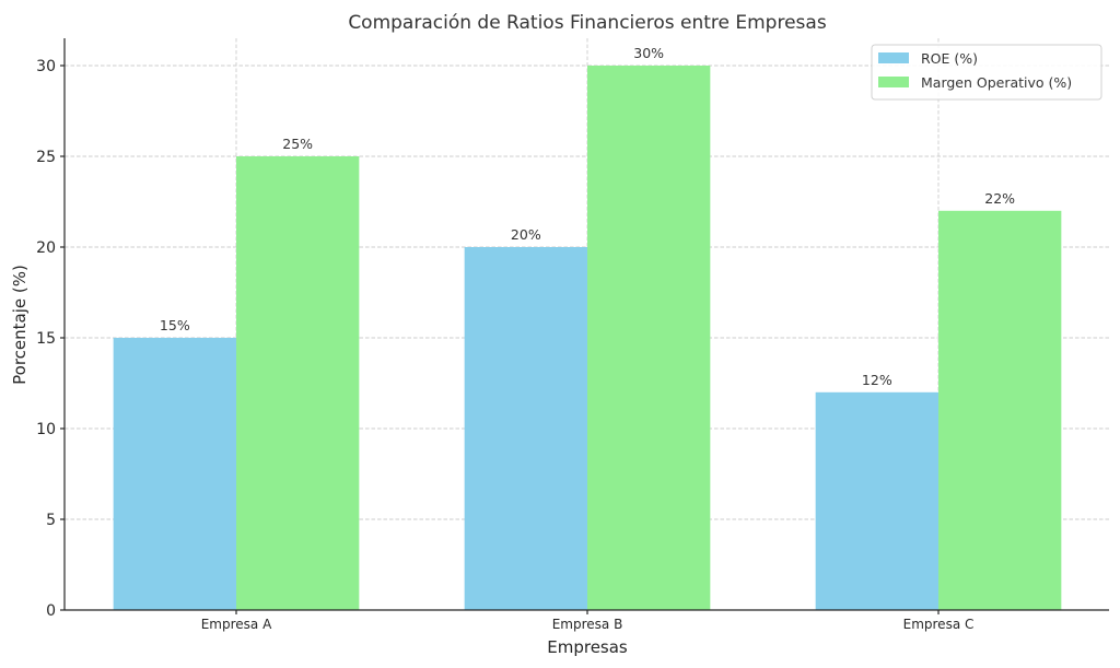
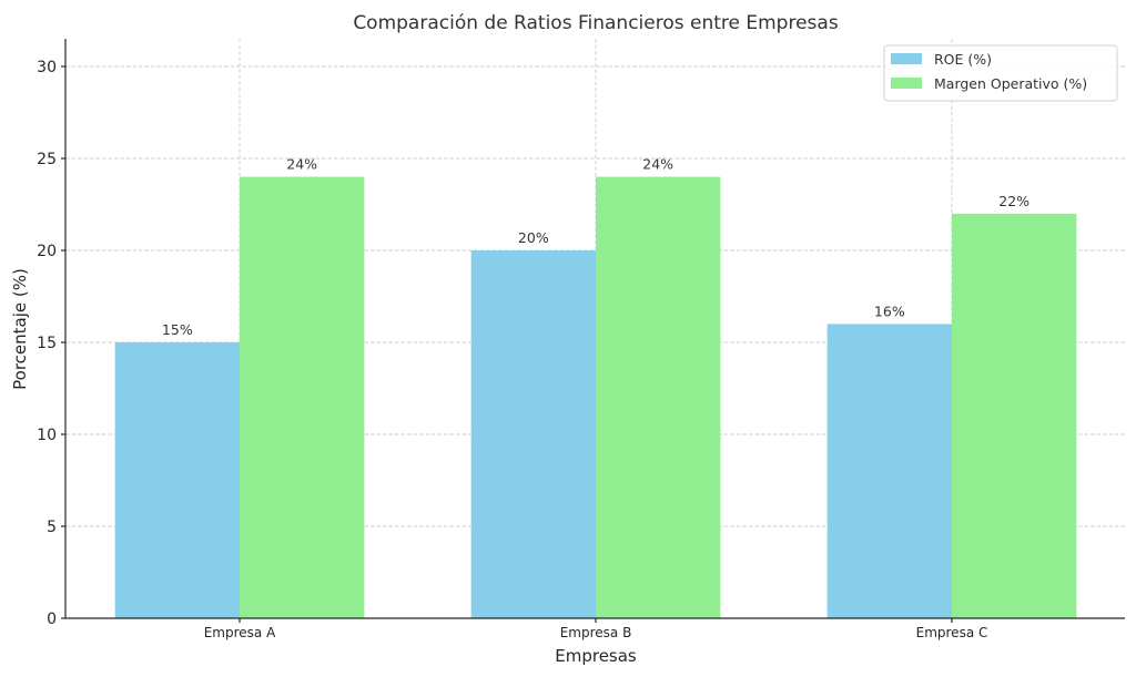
Margen Operativo (%)/Empresa A: 25% -> 24%
Margen Operativo (%)/Empresa B: 30% -> 24%
ROE (%)/Empresa C: 12% -> 16%
